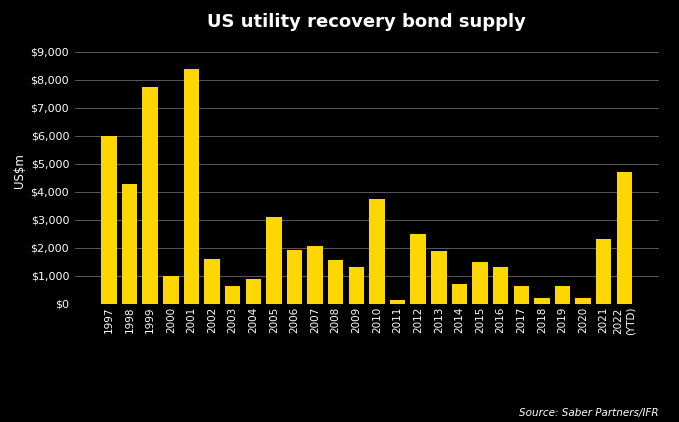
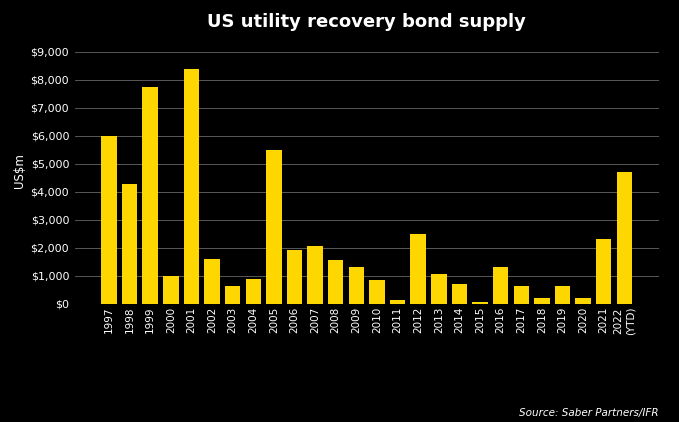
2005: $3,100 -> $5,500
2010: $3,750 -> $850
2013: $1,900 -> $1,050
2015: $1,500 -> $80
